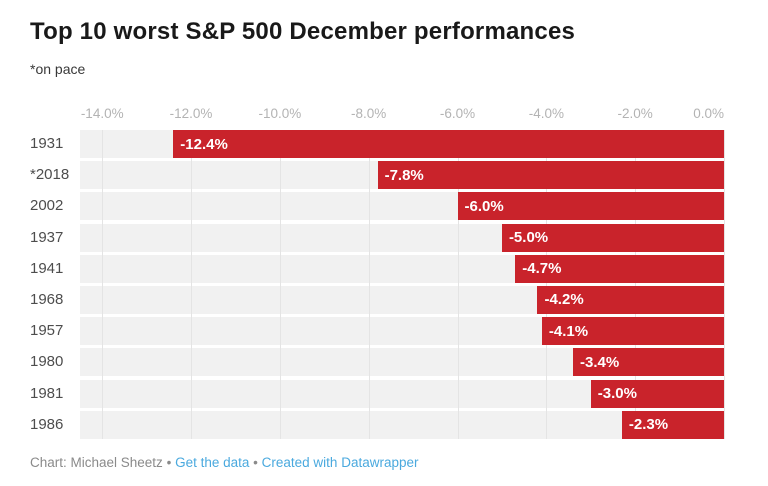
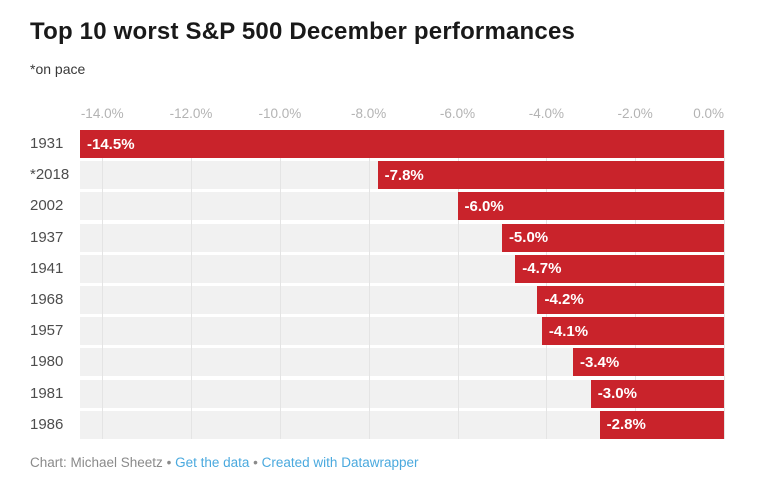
1931: -12.4% -> -14.5%
1986: -2.3% -> -2.8%
